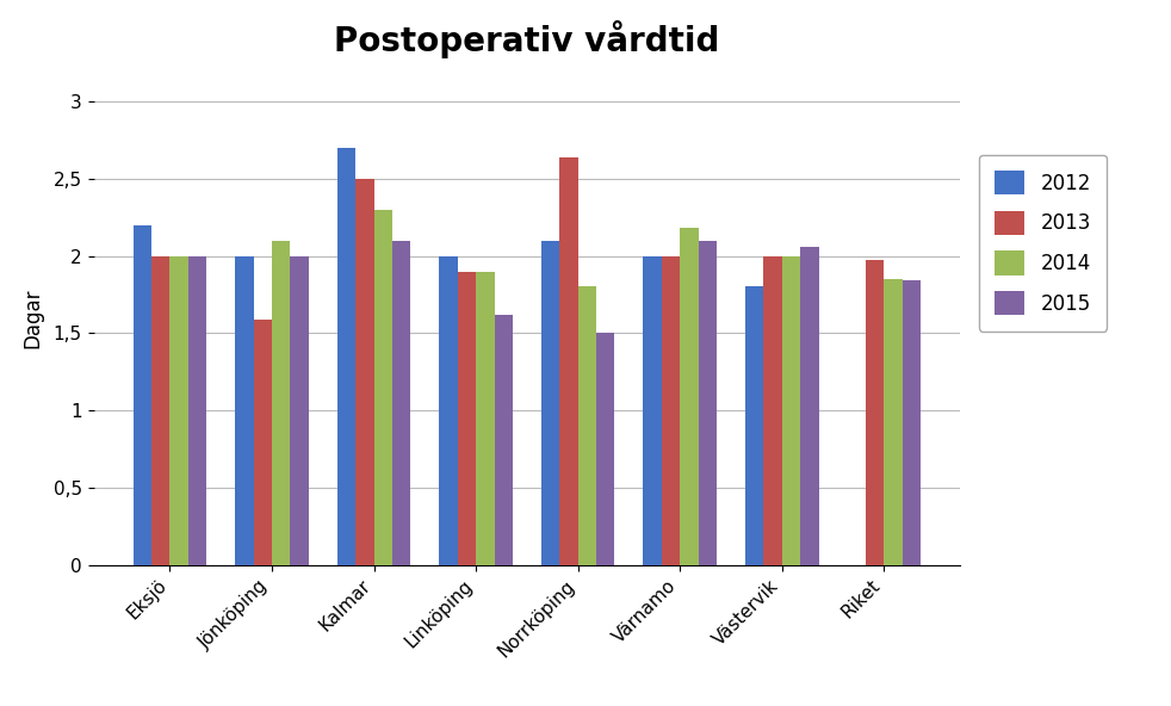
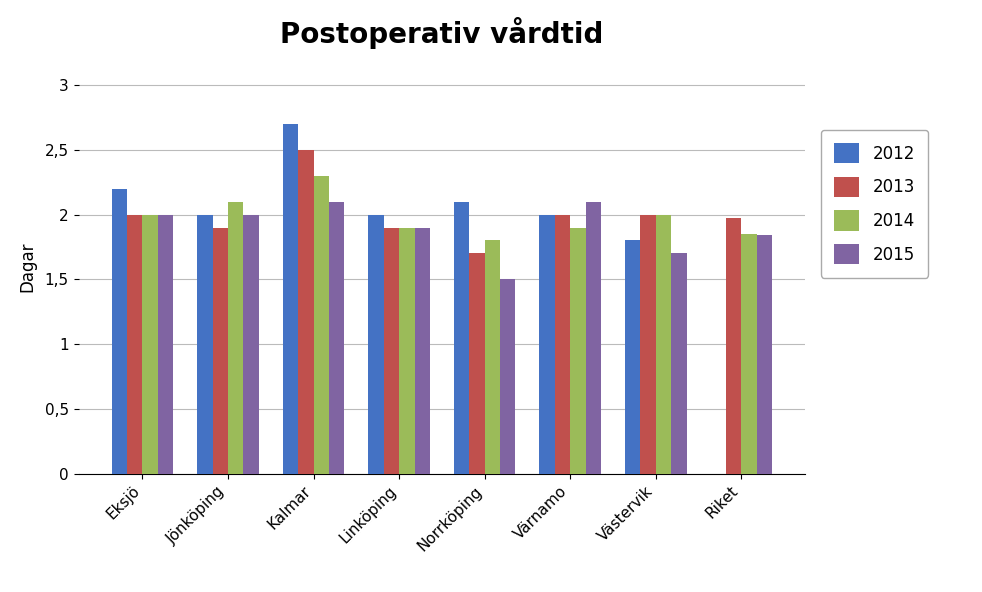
2013/Jönköping: 1,59 -> 1,90
2015/Linköping: 1,62 -> 1,90
2013/Norrköping: 2,64 -> 1,70
2014/Värnamo: 2,18 -> 1,90
2015/Västervik: 2,06 -> 1,70
